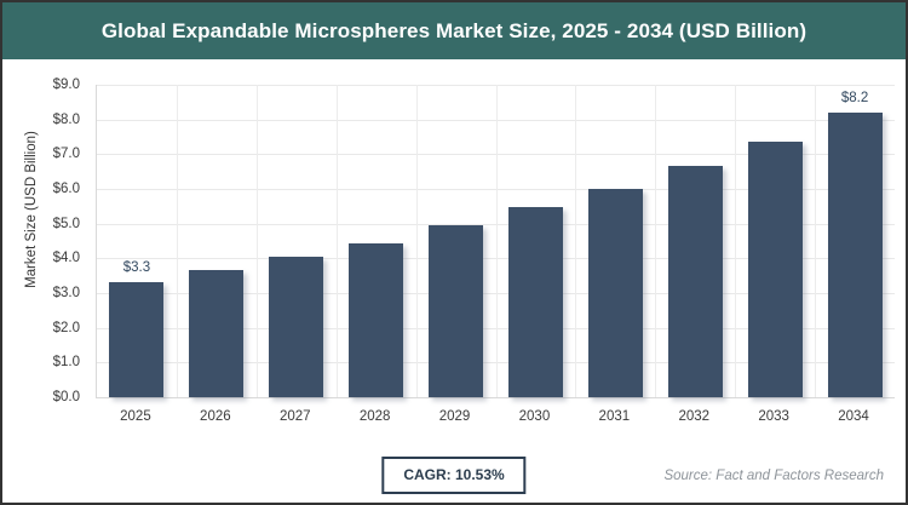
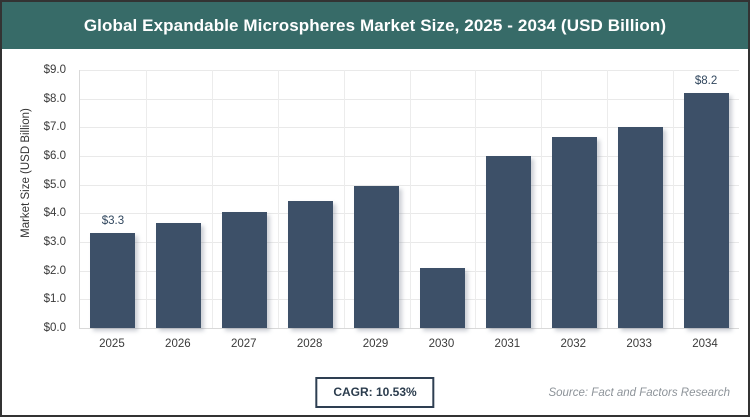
2030: $5.5 -> $2.1
2033: $7.3 -> $7.0
